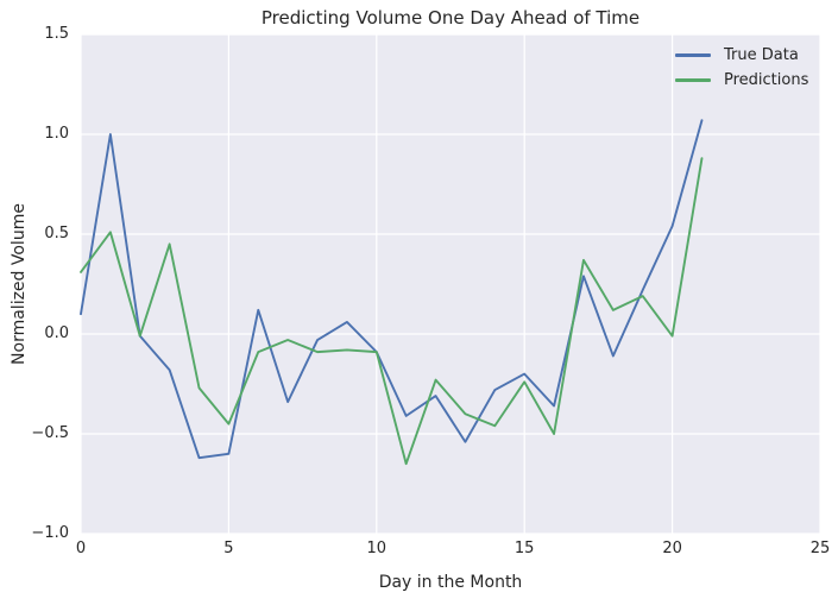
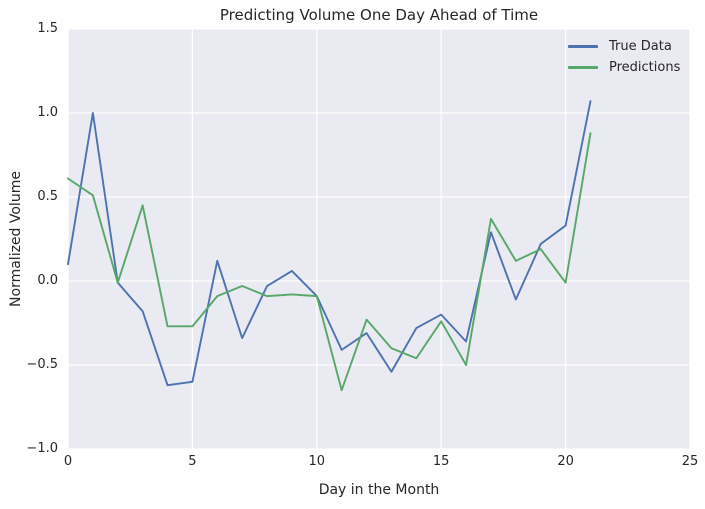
Predictions/0: 0.31 -> 0.61
Predictions/5: -0.45 -> -0.27
True Data/20: 0.54 -> 0.33
